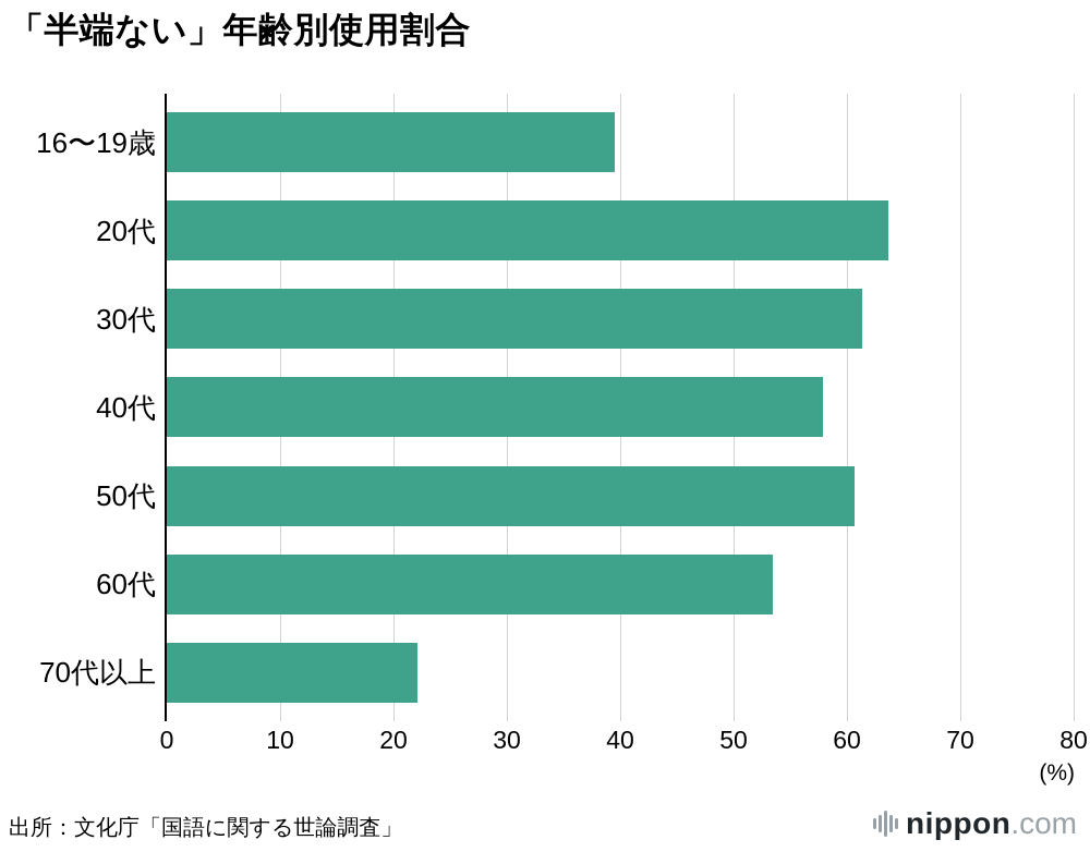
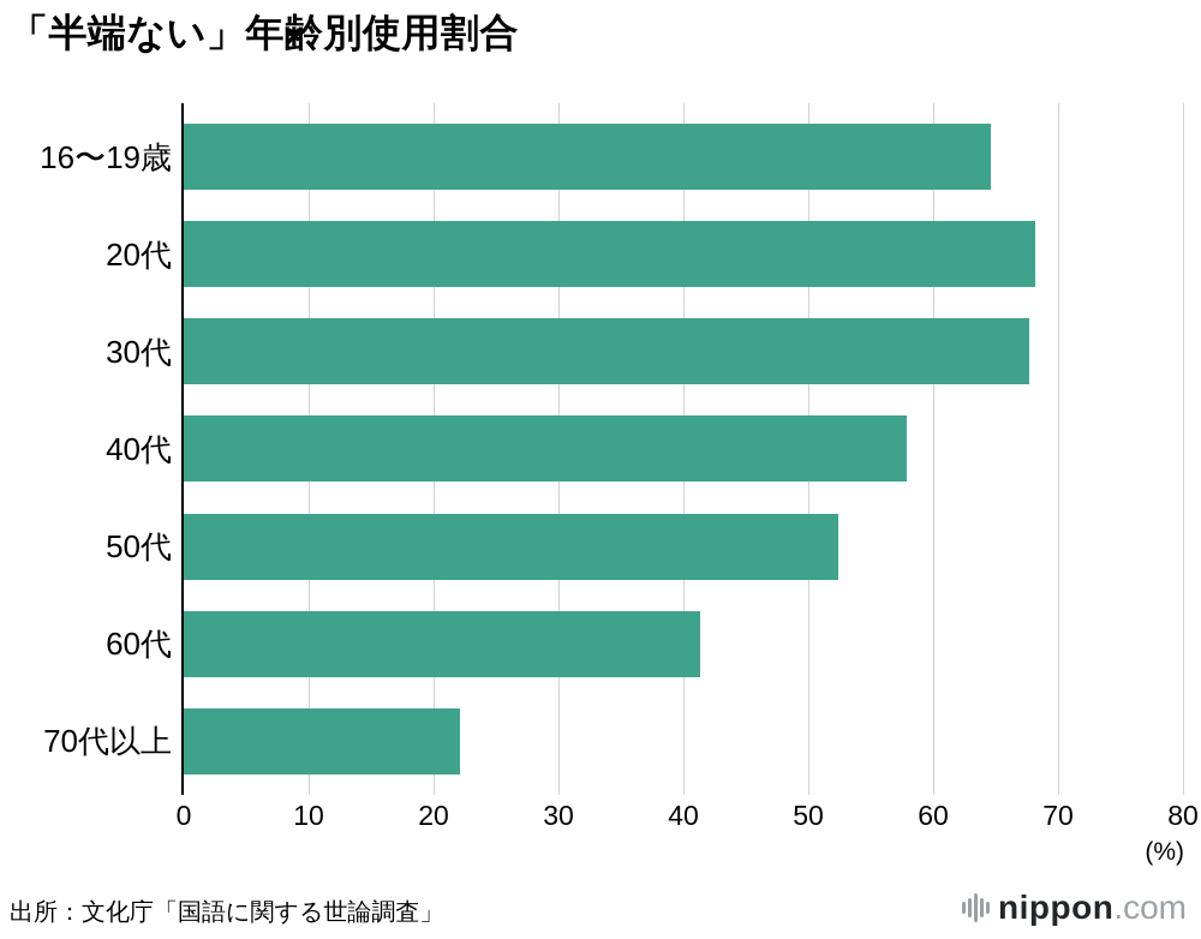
16〜19歳: 39.5 -> 64.6
20代: 63.7 -> 68.2
30代: 61.3 -> 67.7
50代: 60.7 -> 52.4
60代: 53.5 -> 41.3
